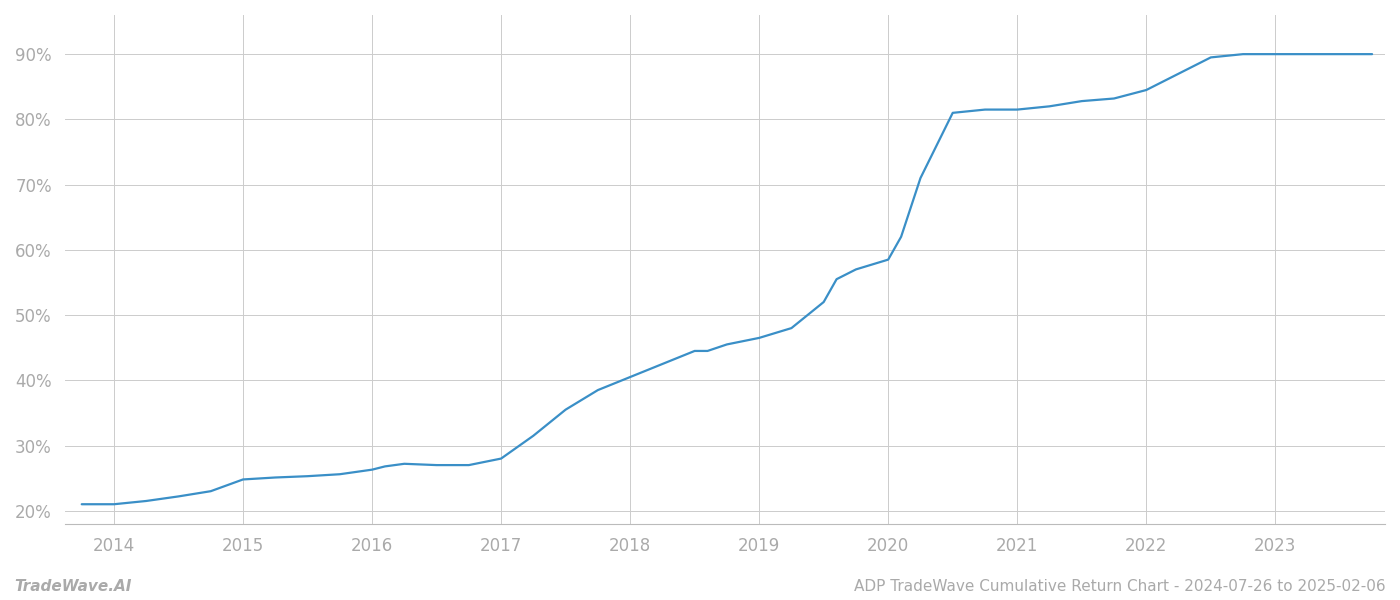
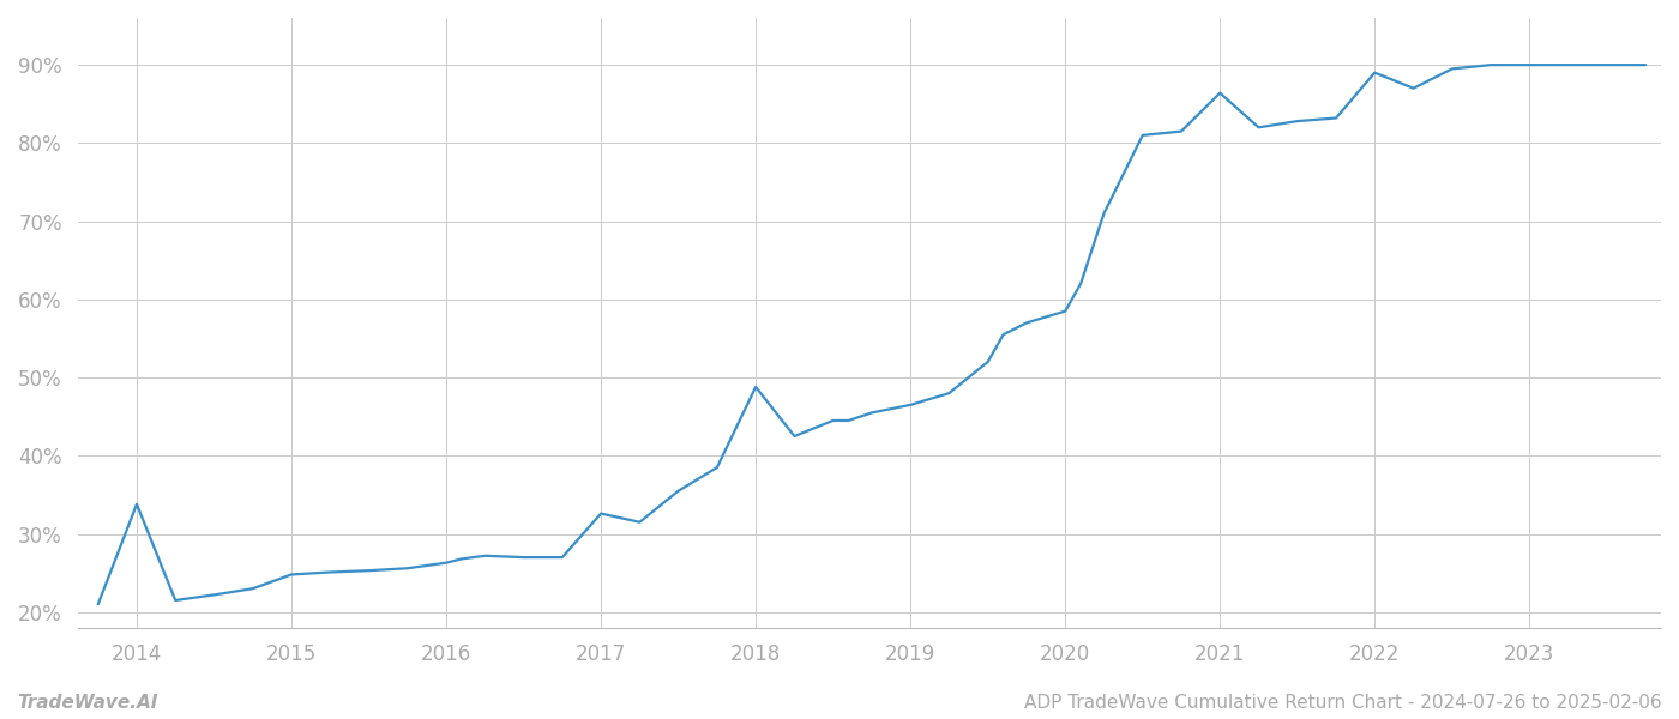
2014: 21.0% -> 33.8%
2017: 28.0% -> 32.6%
2018: 40.5% -> 48.8%
2021: 81.5% -> 86.4%
2022: 84.5% -> 89.0%
